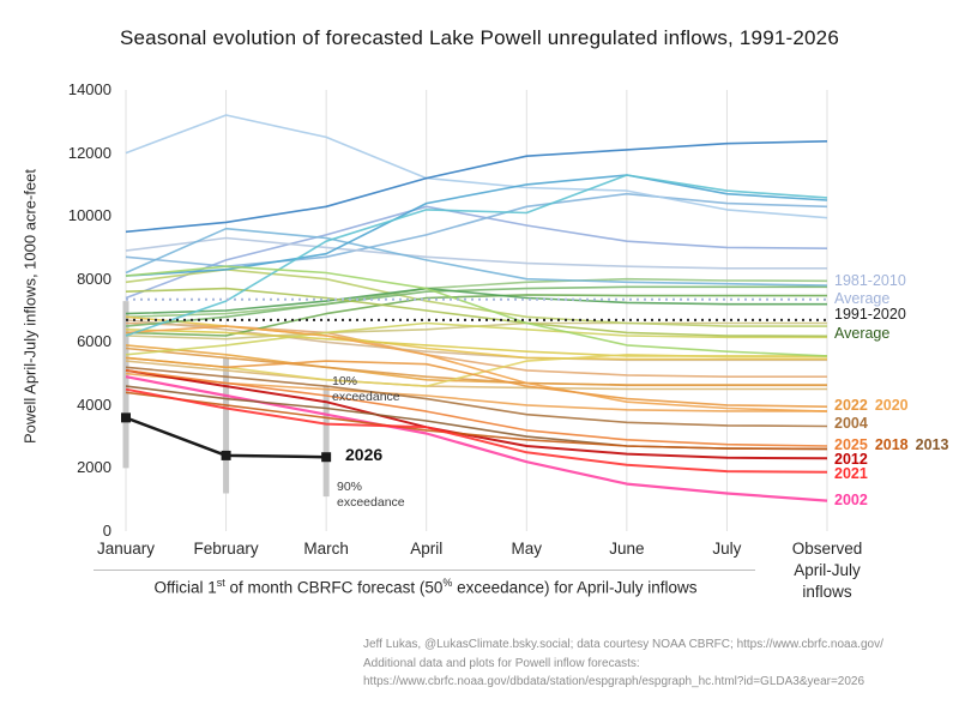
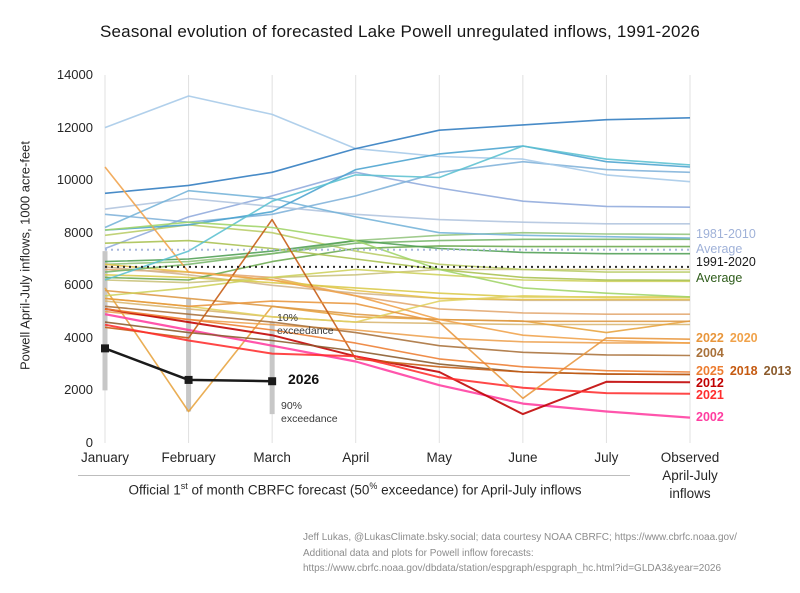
2020/January: 6300 -> 10500
2000/February: 5600 -> 1200
2018/March: 3600 -> 8500
2012/June: 2400 -> 1100
2022/June: 4200 -> 1700
2000/July: 4600 -> 4200
